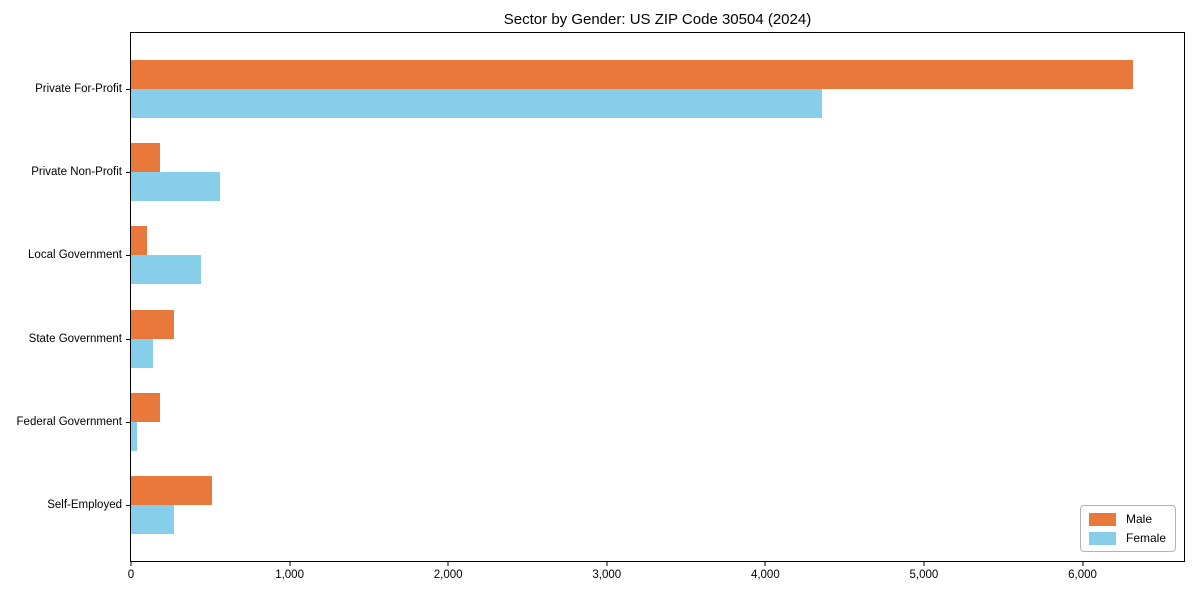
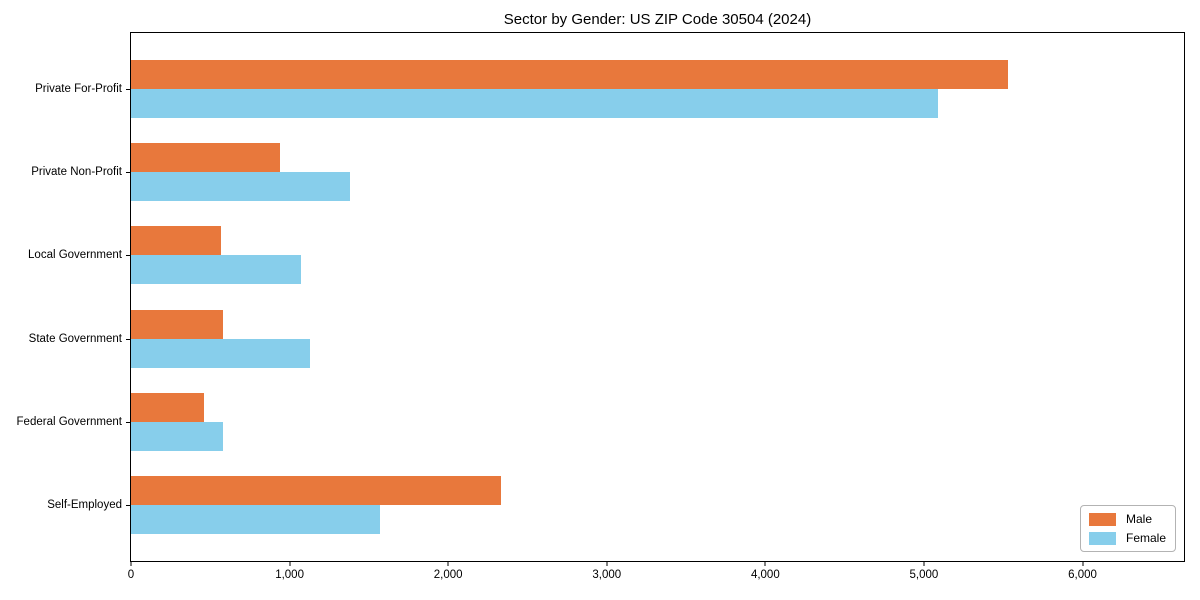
Male/Private For-Profit: 6320 -> 5530
Female/Private For-Profit: 4360 -> 5090
Male/Private Non-Profit: 180 -> 940
Female/Private Non-Profit: 560 -> 1380
Male/Local Government: 100 -> 570
Female/Local Government: 440 -> 1070
Male/State Government: 270 -> 580
Female/State Government: 140 -> 1130
Male/Federal Government: 180 -> 460
Female/Federal Government: 40 -> 580
Male/Self-Employed: 510 -> 2330
Female/Self-Employed: 270 -> 1570
